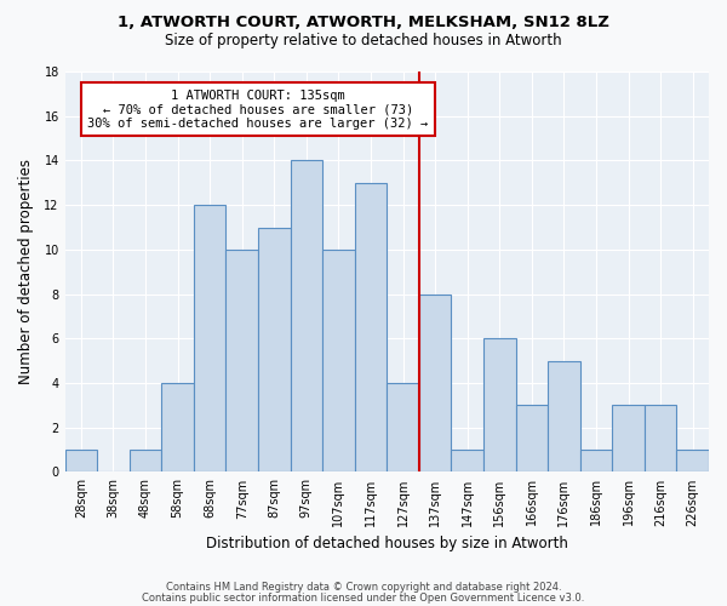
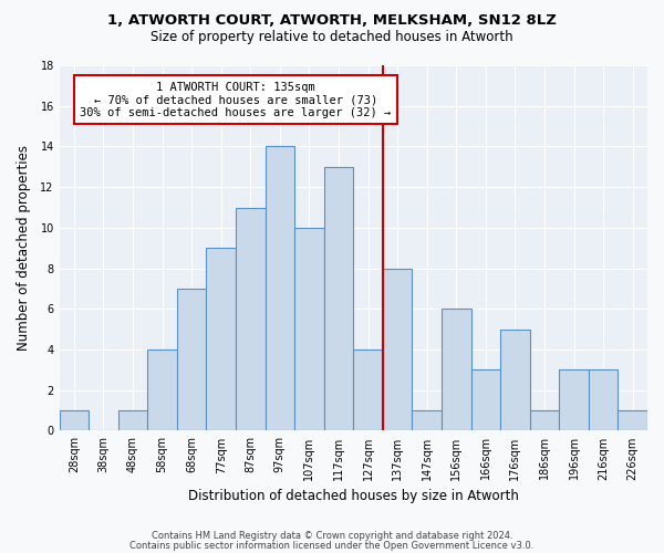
68sqm: 12 -> 7
77sqm: 10 -> 9
